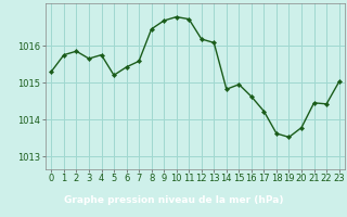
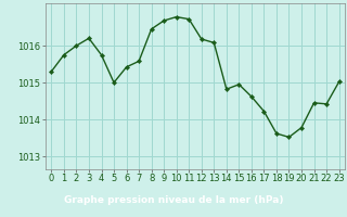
2: 1015.85 -> 1016.00
3: 1015.65 -> 1016.20
5: 1015.20 -> 1015.00
